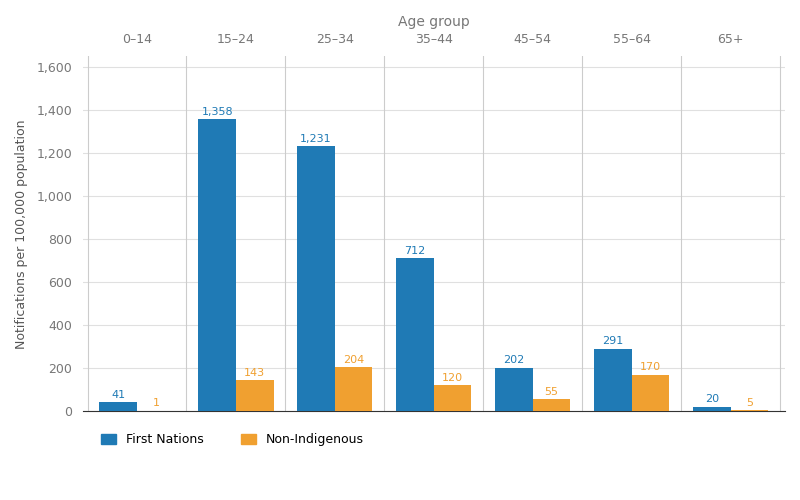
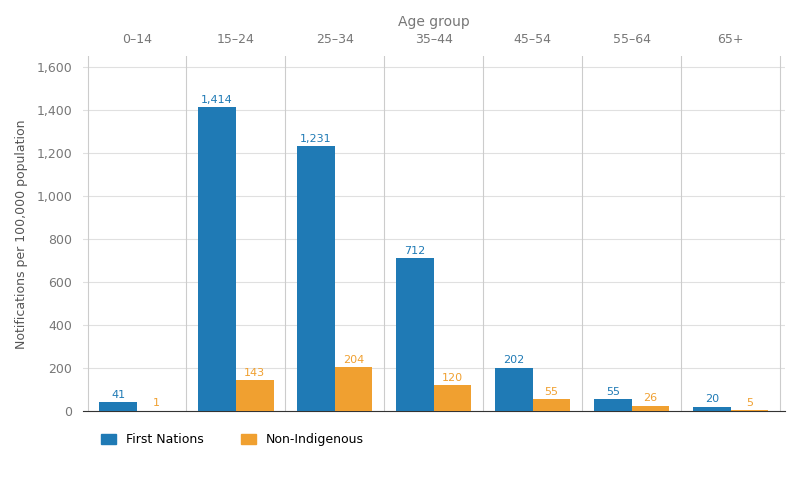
First Nations/15–24: 1,358 -> 1,414
First Nations/55–64: 291 -> 55
Non-Indigenous/55–64: 170 -> 26
